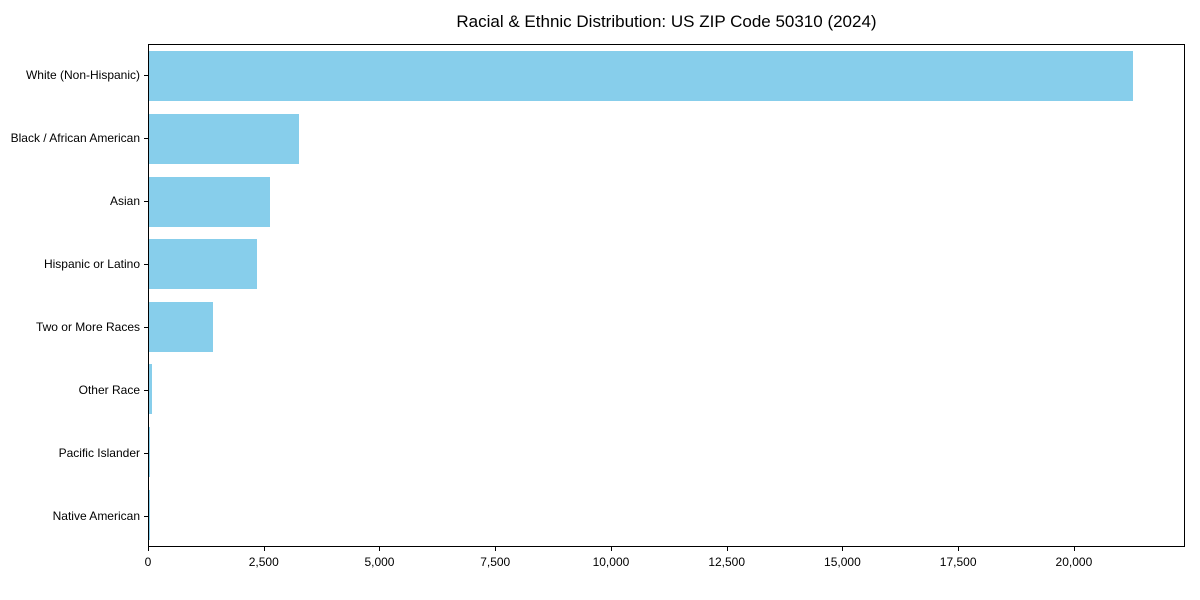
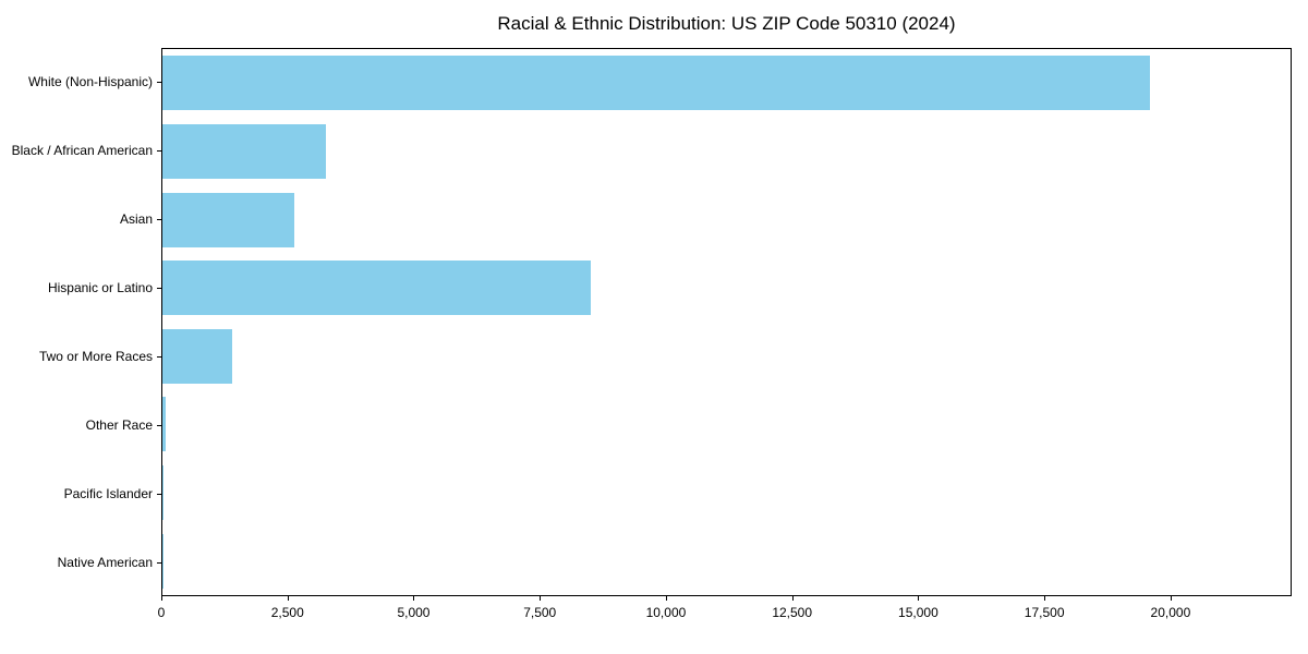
White (Non-Hispanic): 21300 -> 19600
Hispanic or Latino: 2300 -> 8500
